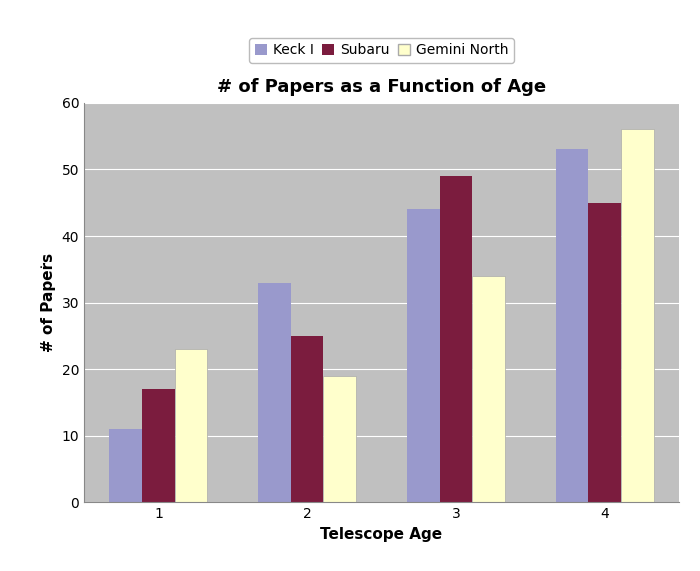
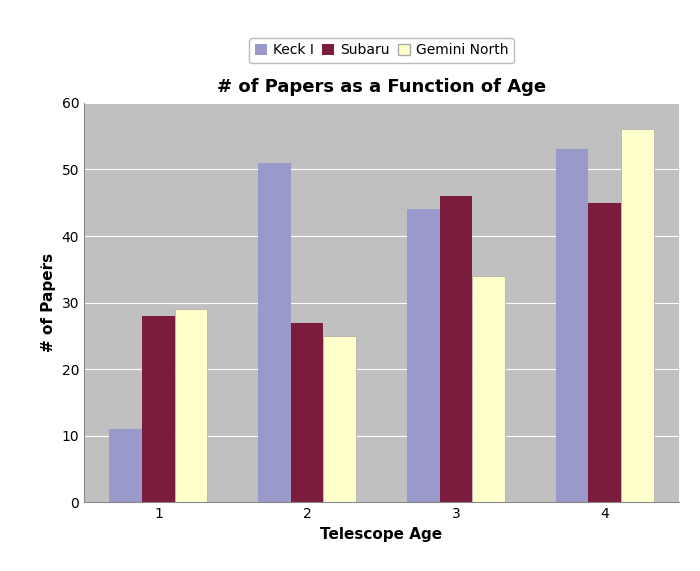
Subaru/1: 17 -> 28
Gemini North/1: 23 -> 29
Keck I/2: 33 -> 51
Subaru/2: 25 -> 27
Gemini North/2: 19 -> 25
Subaru/3: 49 -> 46
